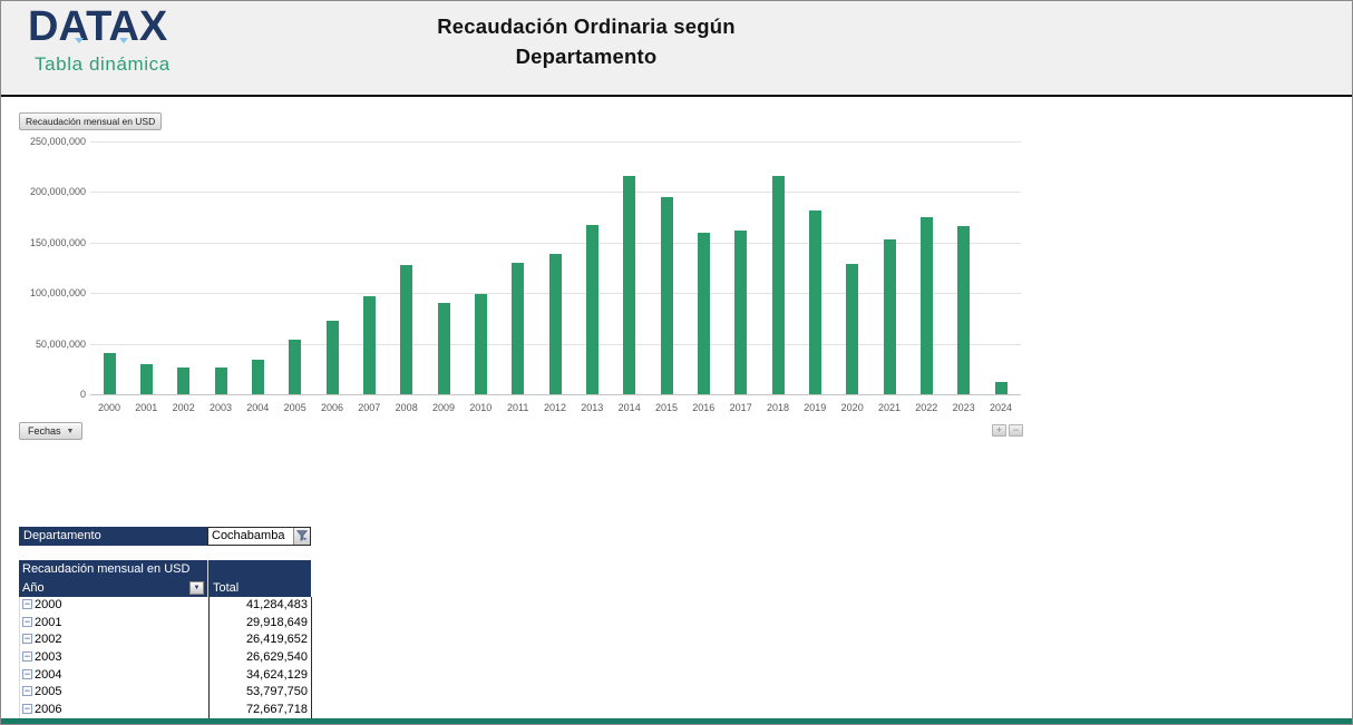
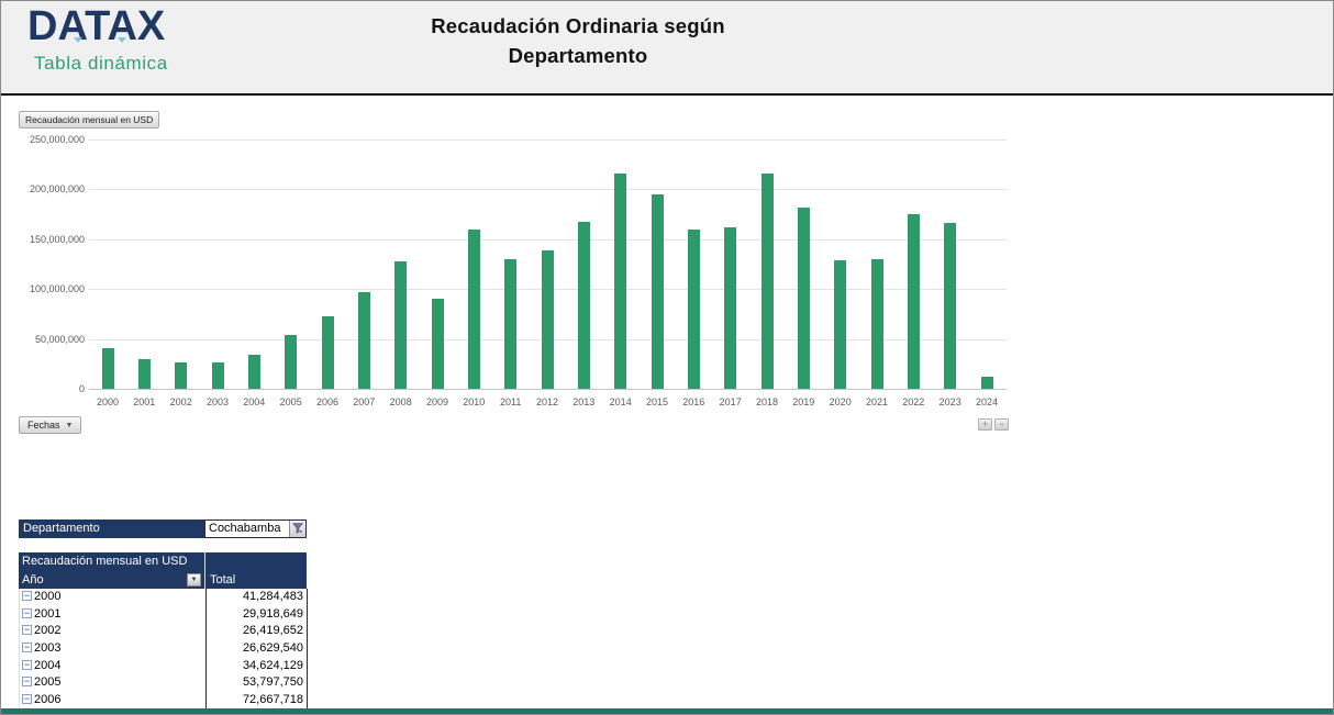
2010: 100000000 -> 160000000
2021: 150000000 -> 130000000
